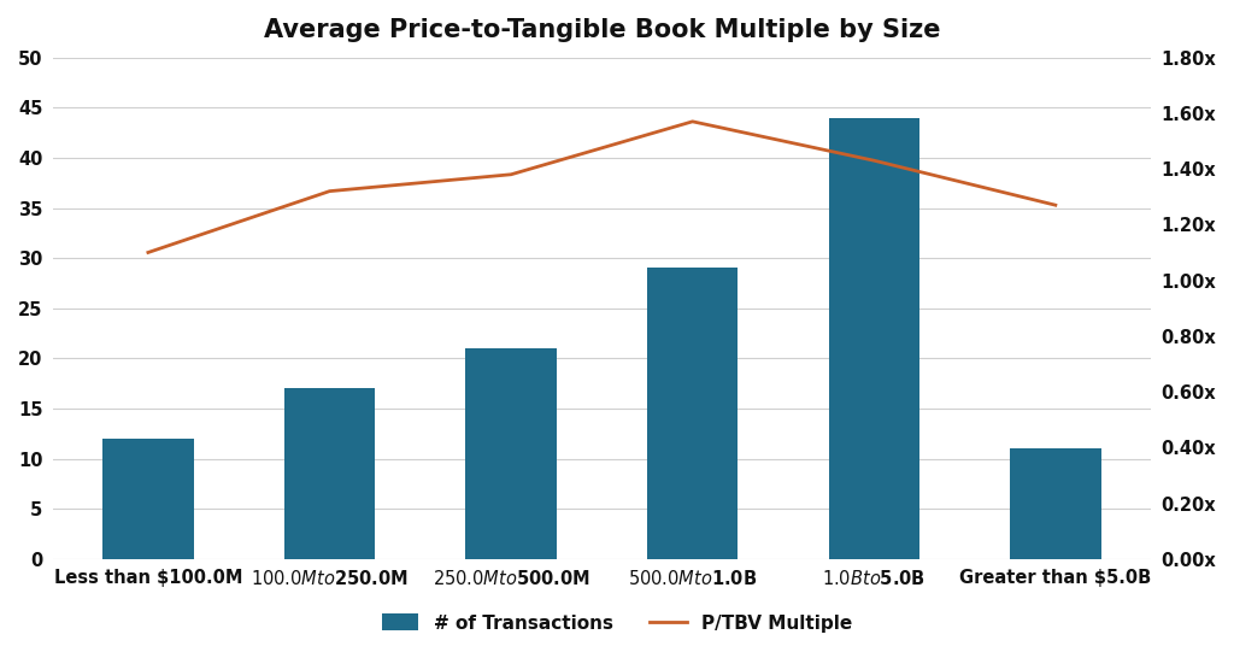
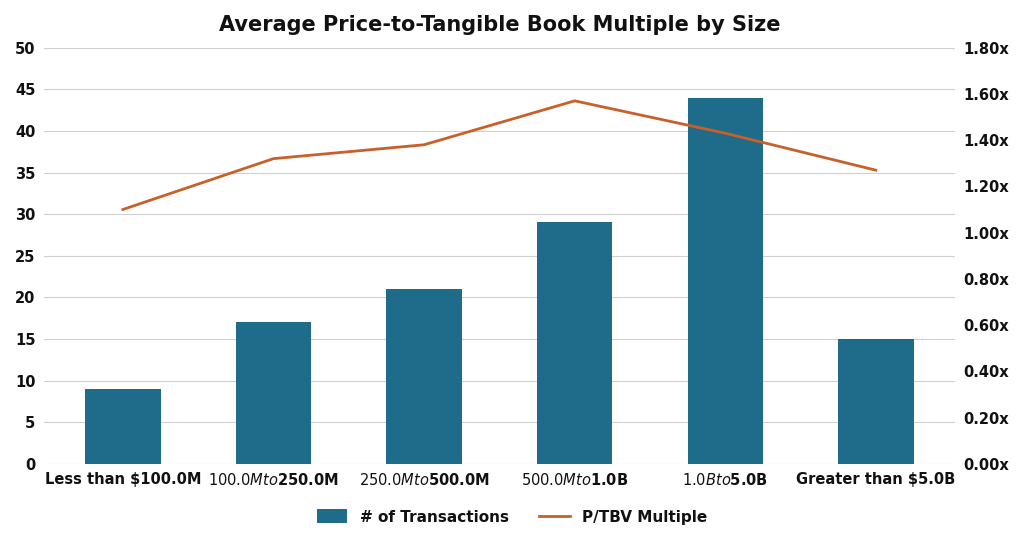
# of Transactions/Less than $100.0M: 12 -> 9
# of Transactions/Greater than $5.0B: 11 -> 15
